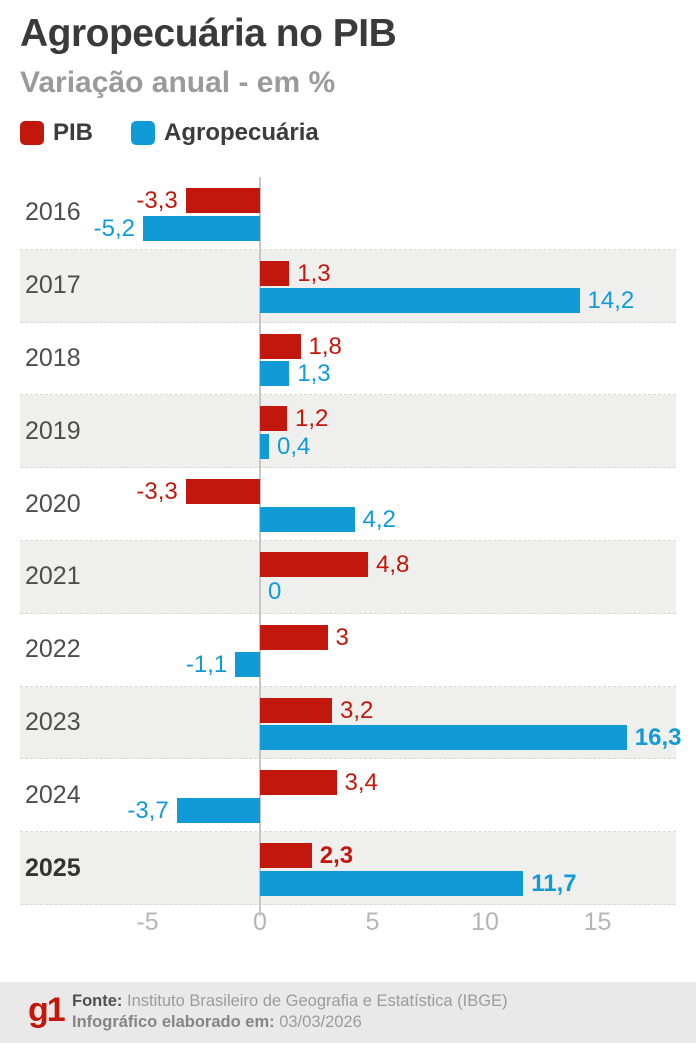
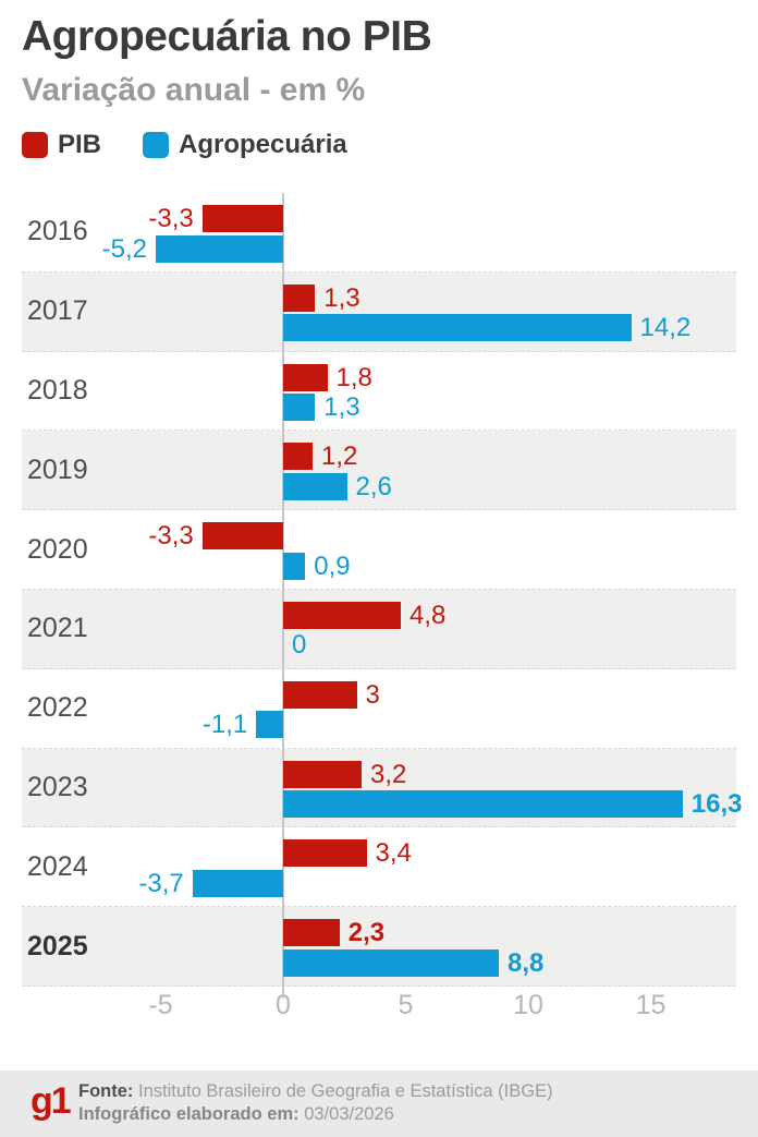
Agropecuária/2019: 0,4 -> 2,6
Agropecuária/2020: 4,2 -> 0,9
Agropecuária/2025: 11,7 -> 8,8
